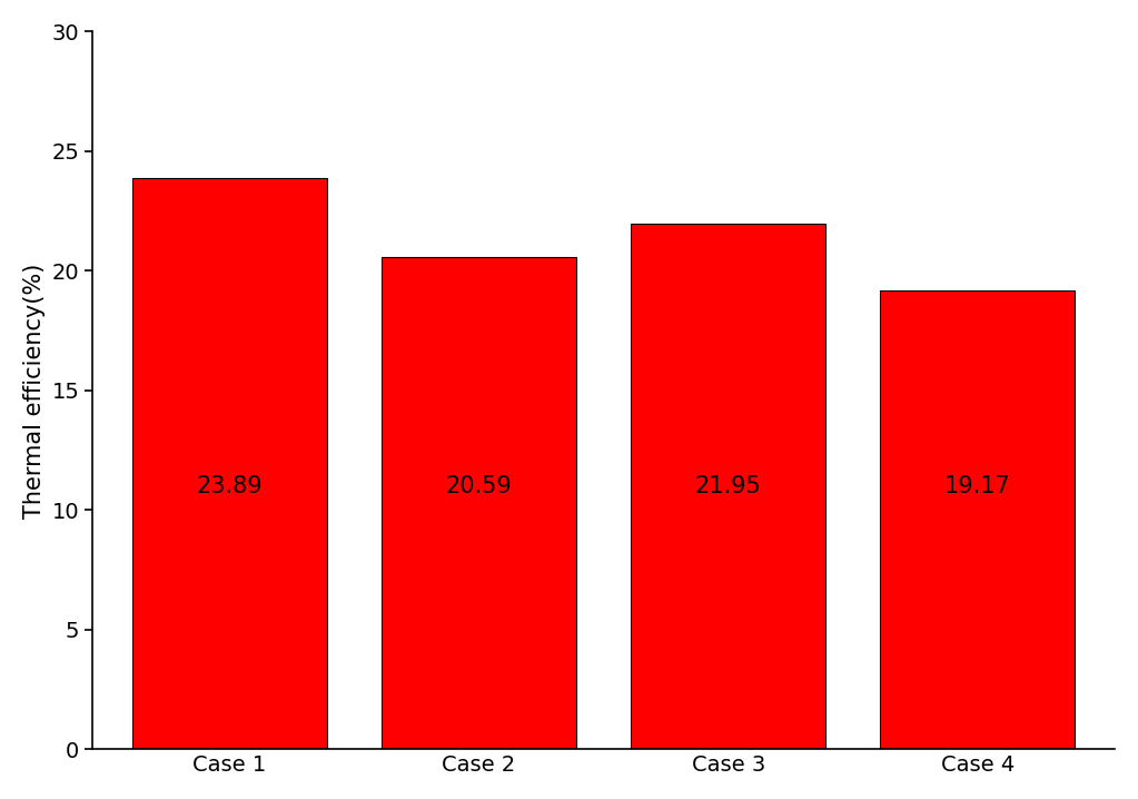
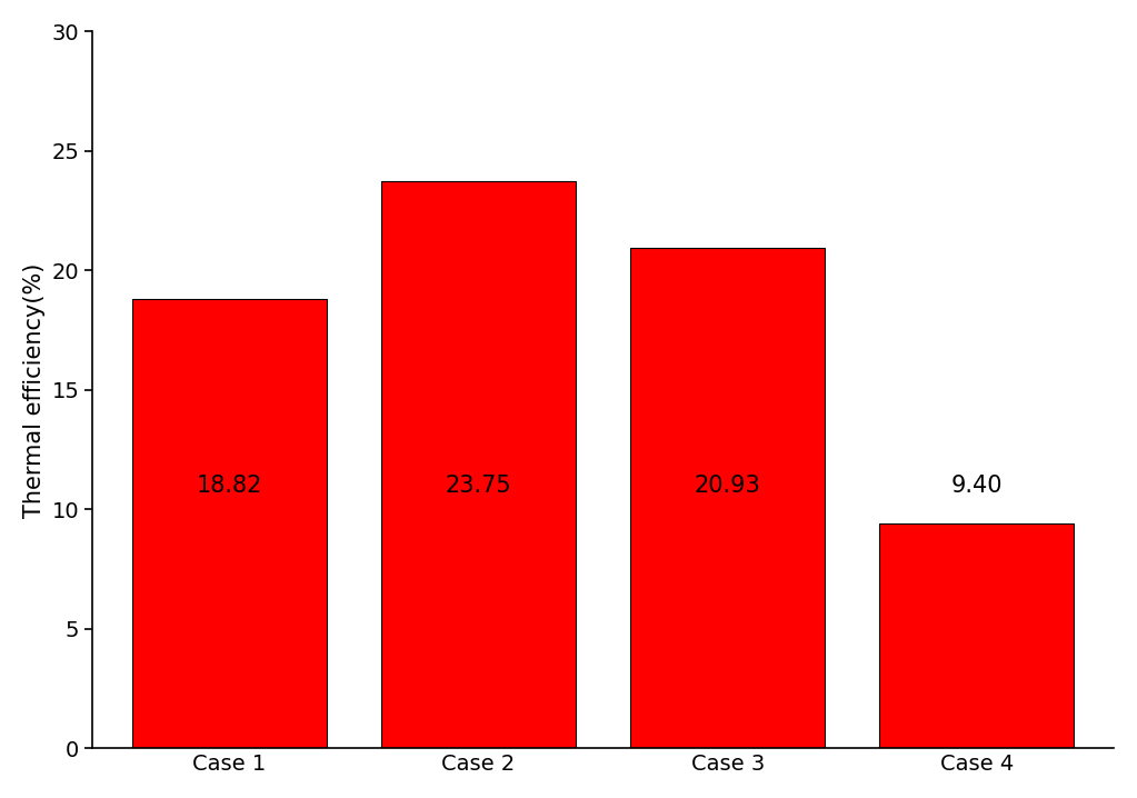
Case 1: 23.89 -> 18.82
Case 2: 20.59 -> 23.75
Case 3: 21.95 -> 20.93
Case 4: 19.17 -> 9.40
